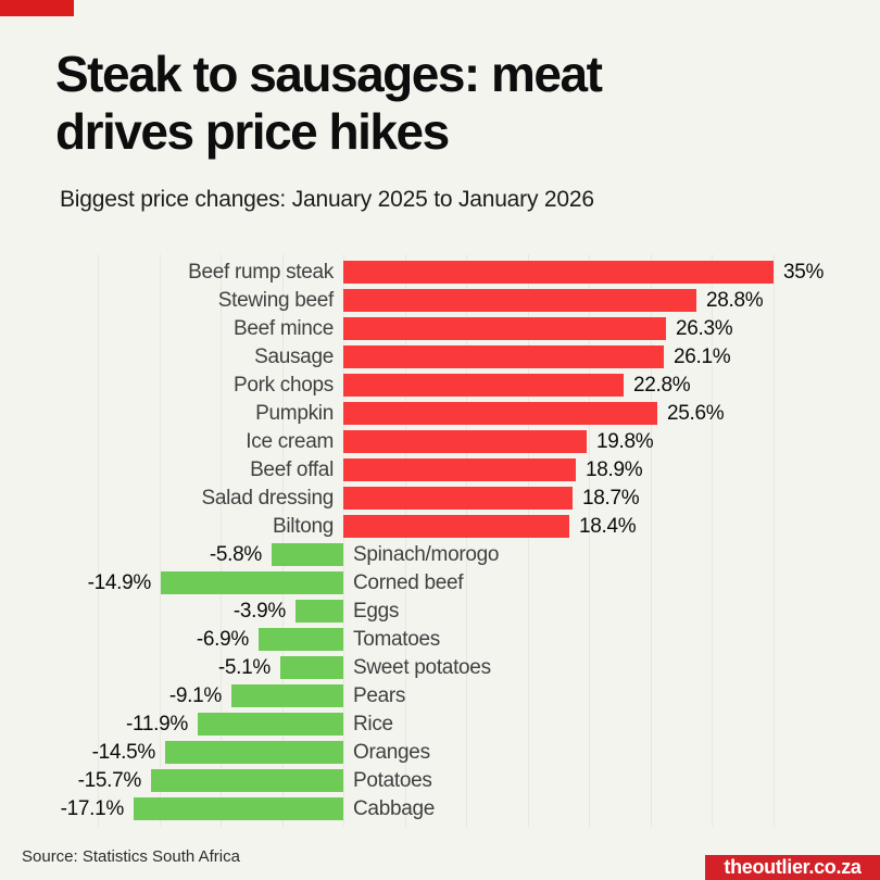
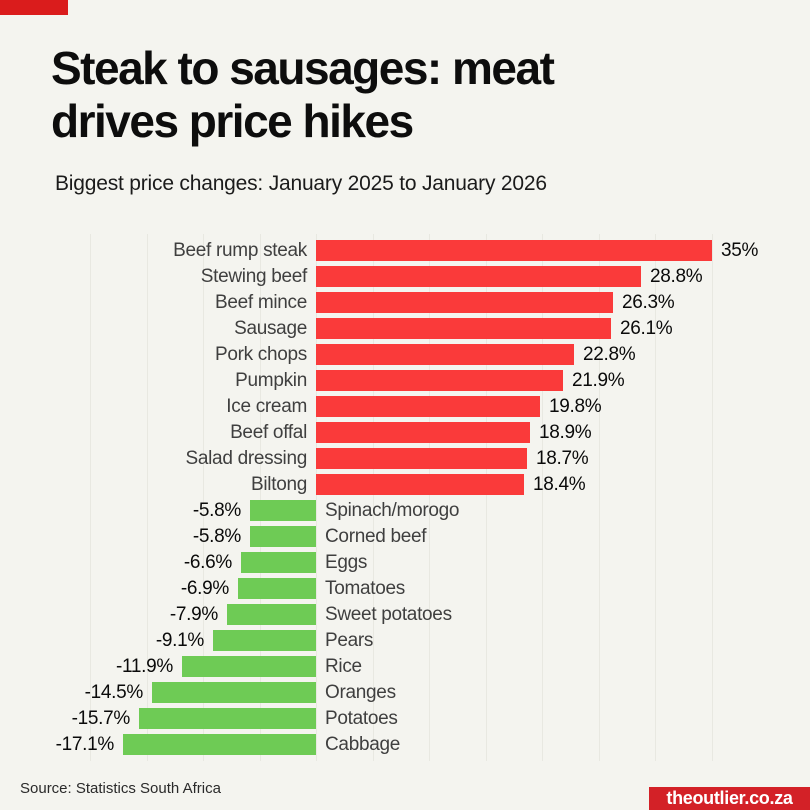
Pumpkin: 25.6% -> 21.9%
Corned beef: -14.9% -> -5.8%
Eggs: -3.9% -> -6.6%
Sweet potatoes: -5.1% -> -7.9%
